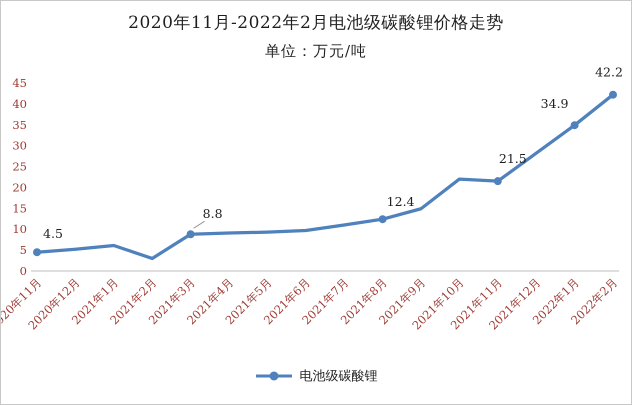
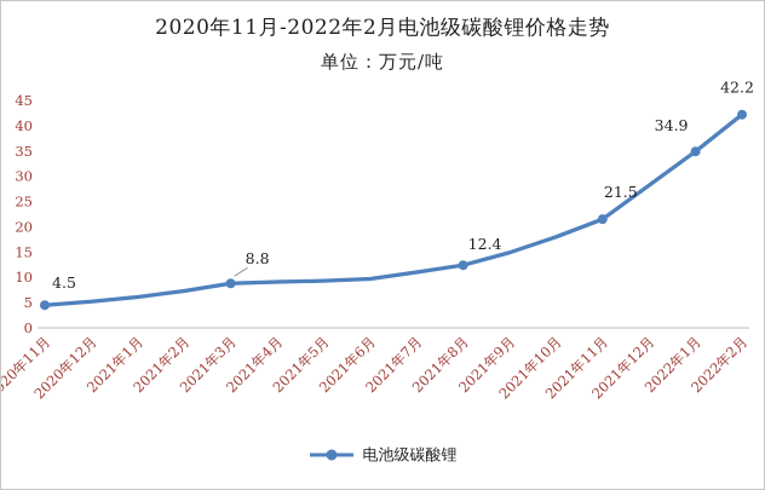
2021年2月: 3 -> 7
2021年10月: 22 -> 18
